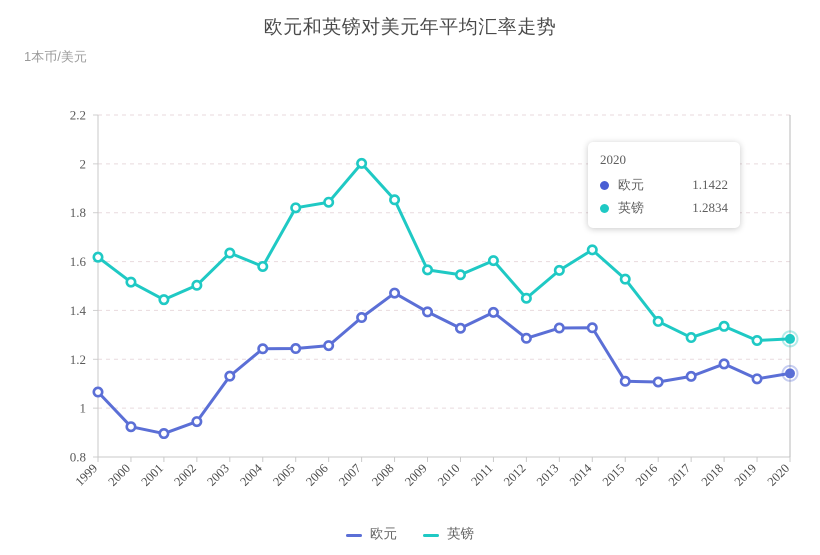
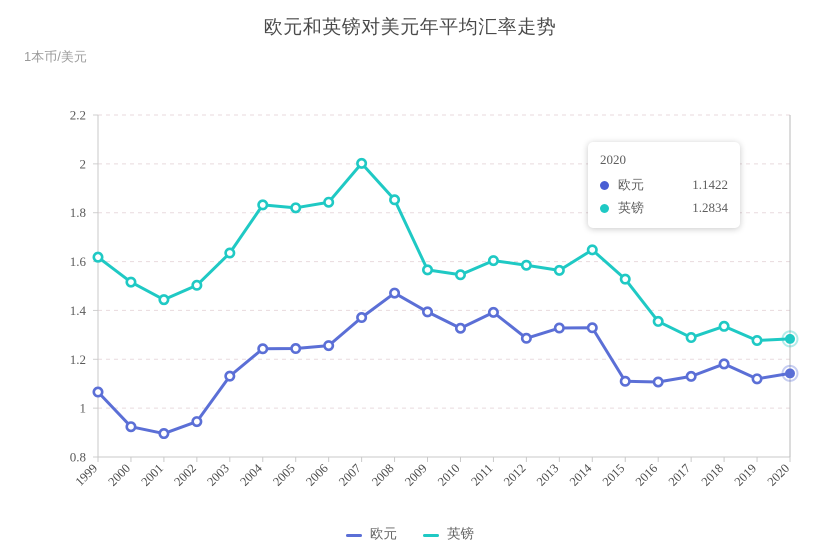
英镑/2004: 1.58 -> 1.83
英镑/2012: 1.45 -> 1.58
